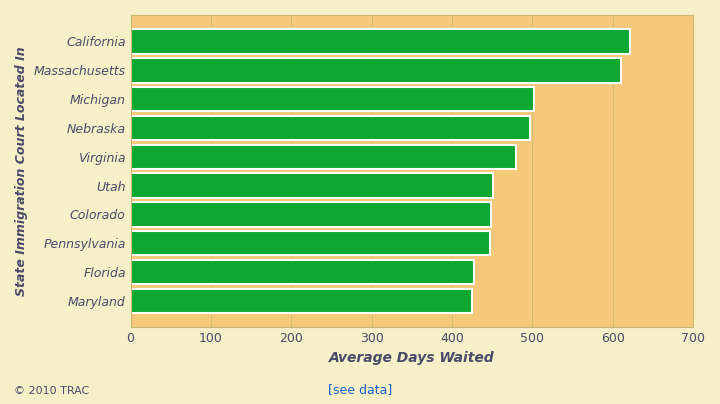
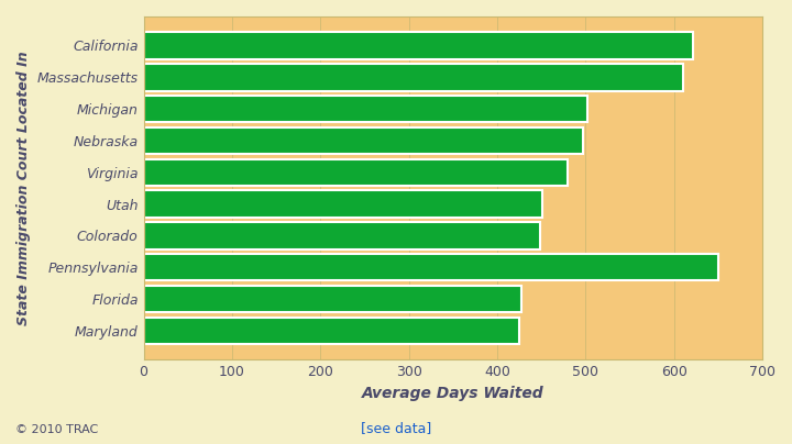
Pennsylvania: 447 -> 650
